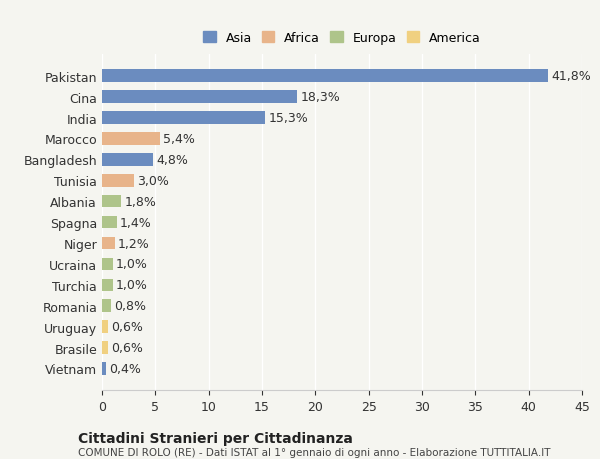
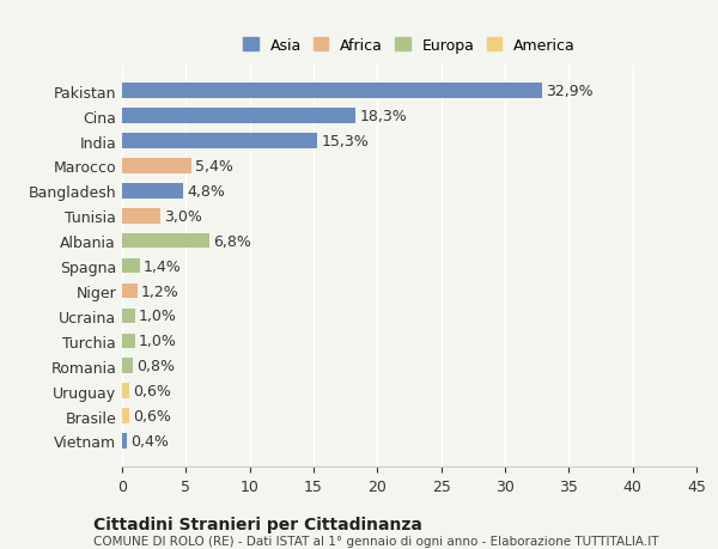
Pakistan: 41,8% -> 32,9%
Albania: 1,8% -> 6,8%
